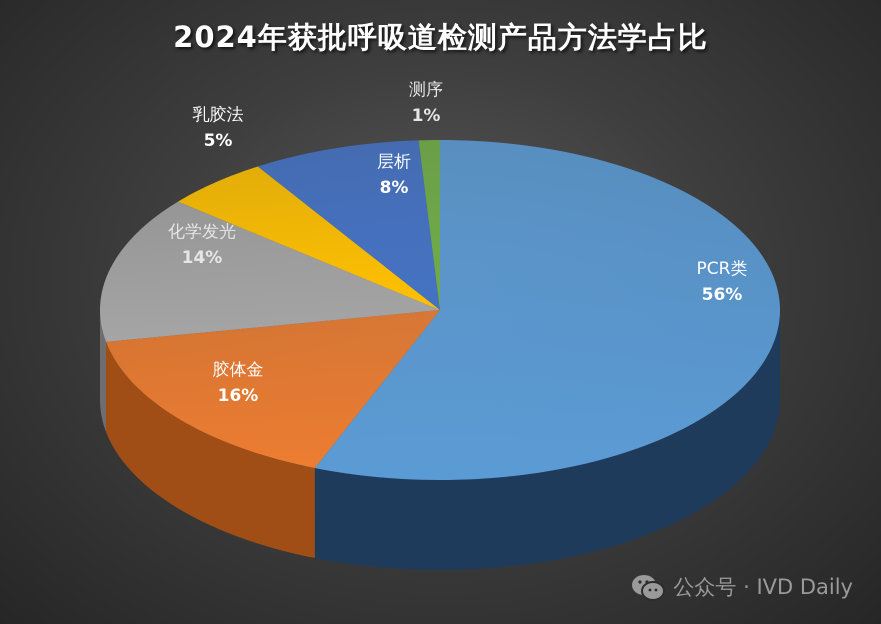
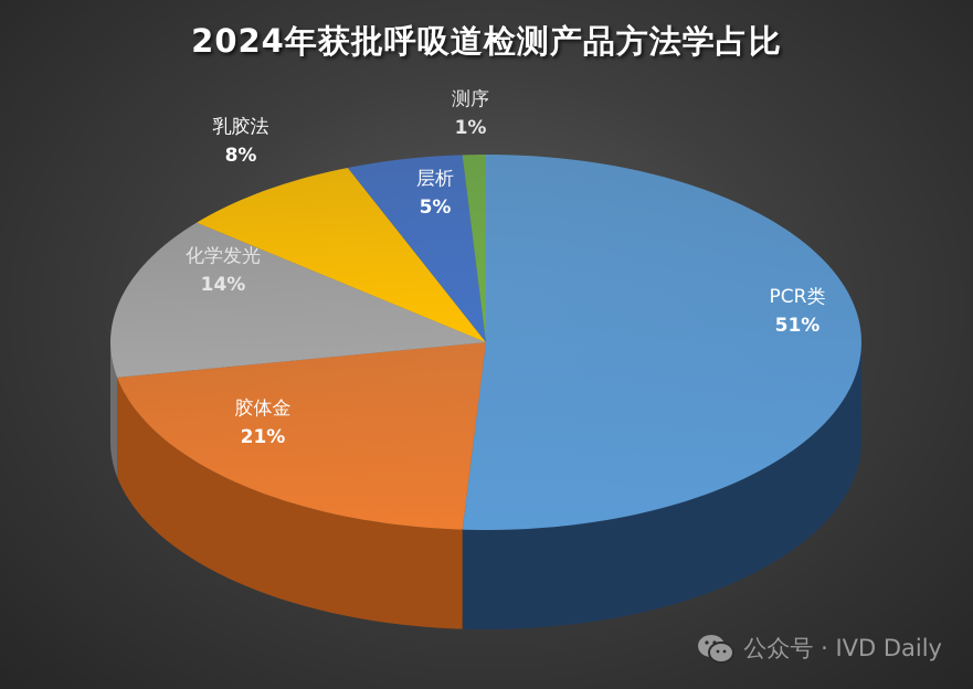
PCR类: 56% -> 51%
胶体金: 16% -> 21%
乳胶法: 5% -> 8%
层析: 8% -> 5%
